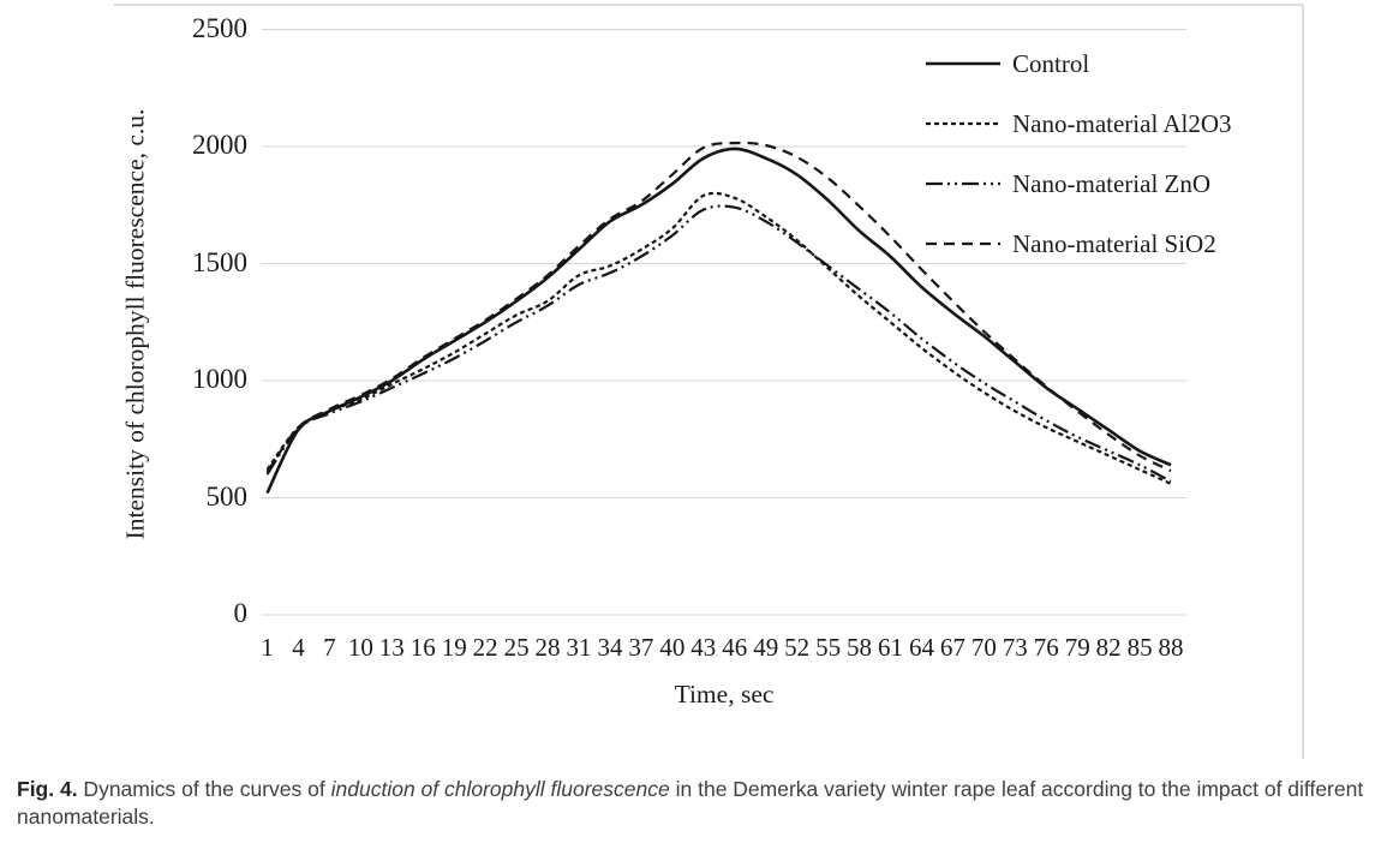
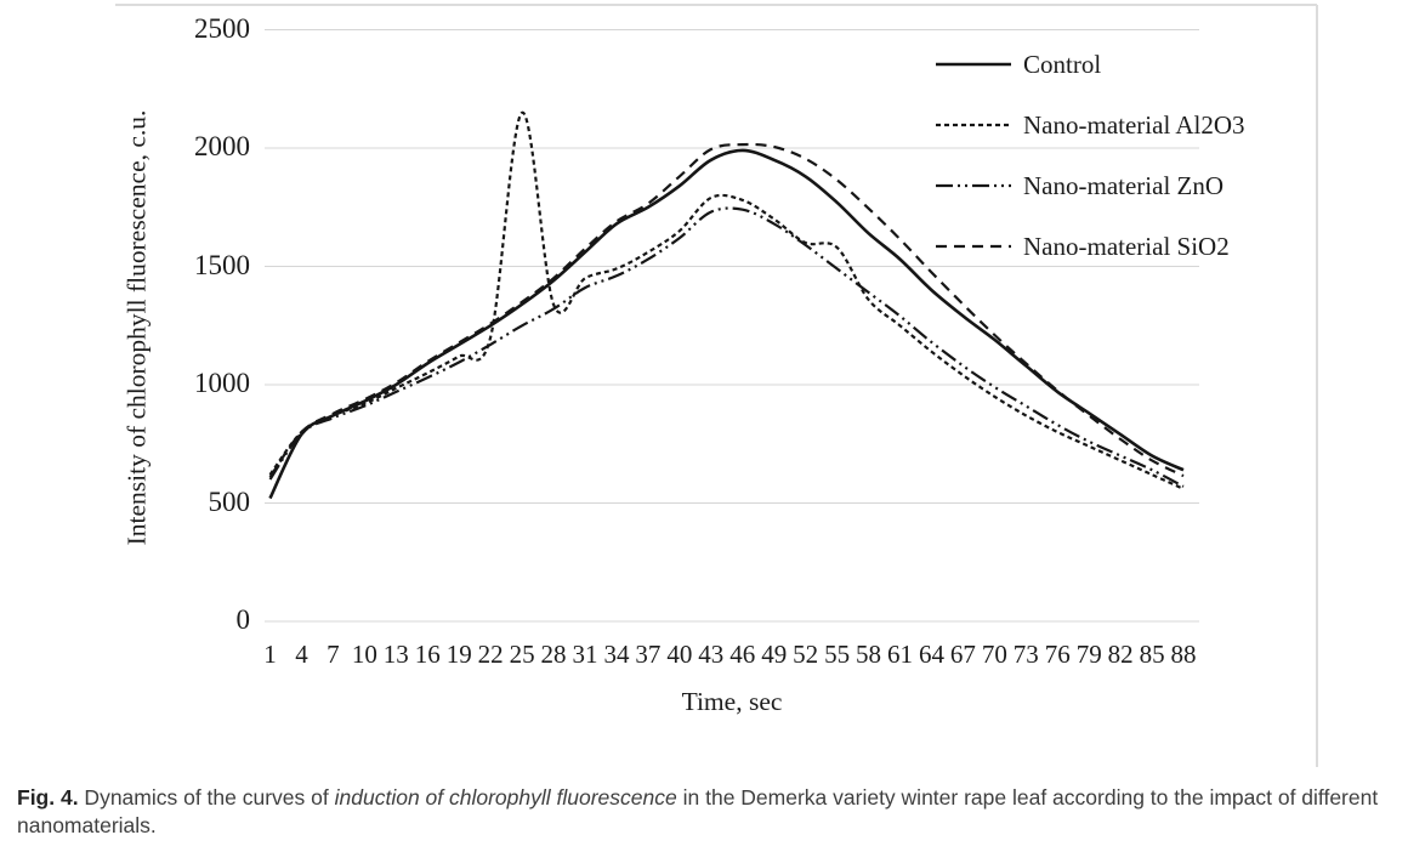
Nano-material Al2O3/25: 1280 -> 2150
Nano-material Al2O3/55: 1480 -> 1580
